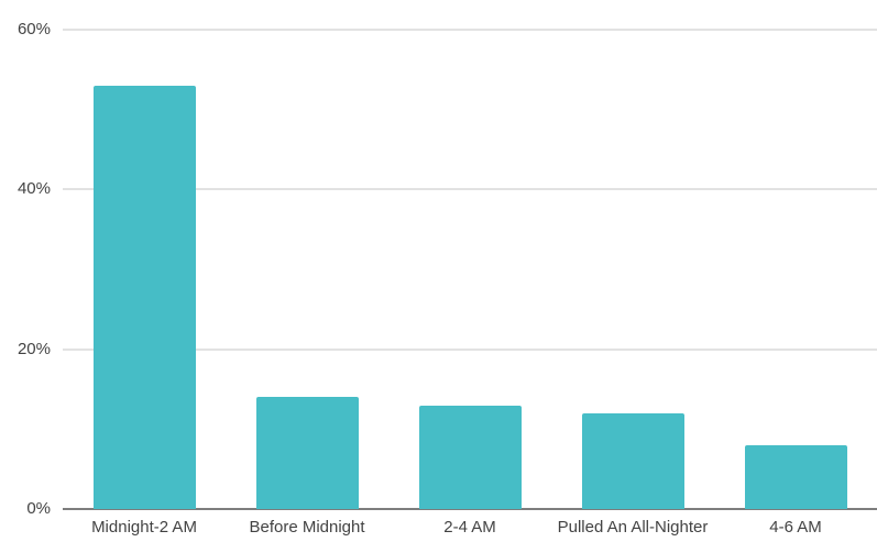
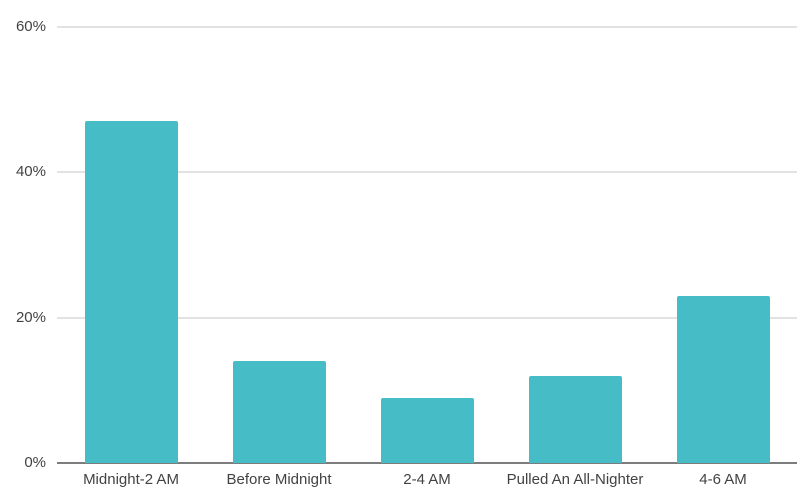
Midnight-2 AM: 53% -> 47%
2-4 AM: 13% -> 9%
4-6 AM: 8% -> 23%
